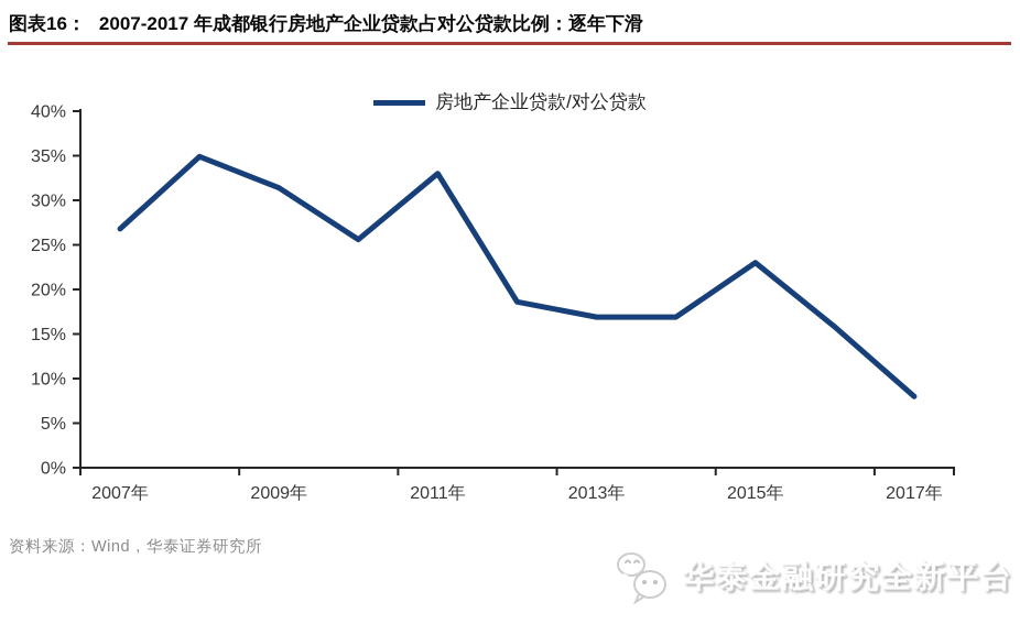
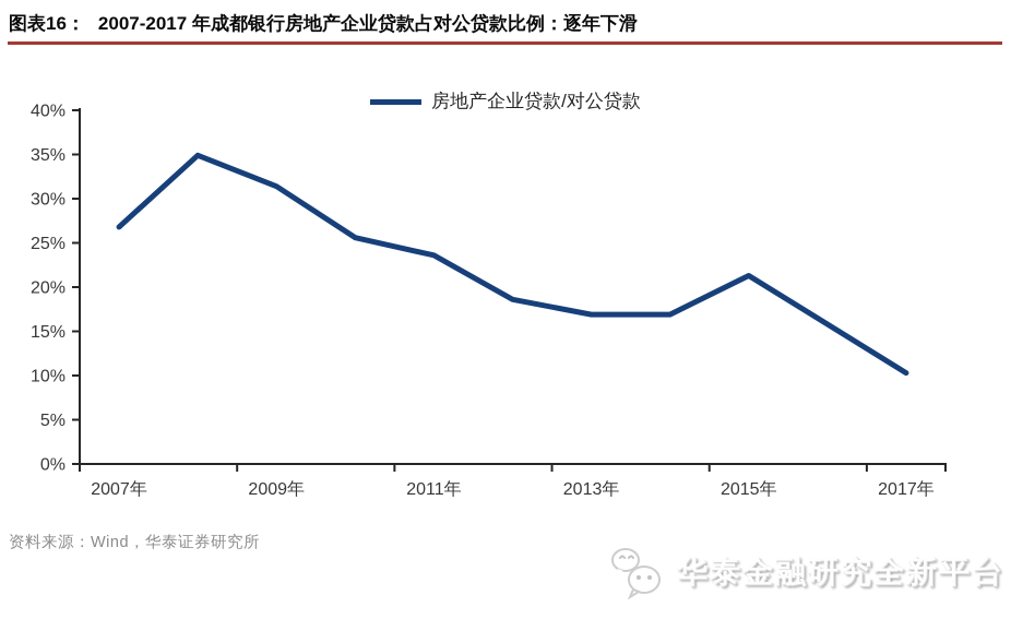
2011年: 33% -> 24%
2015年: 23% -> 21%
2017年: 8% -> 10%
